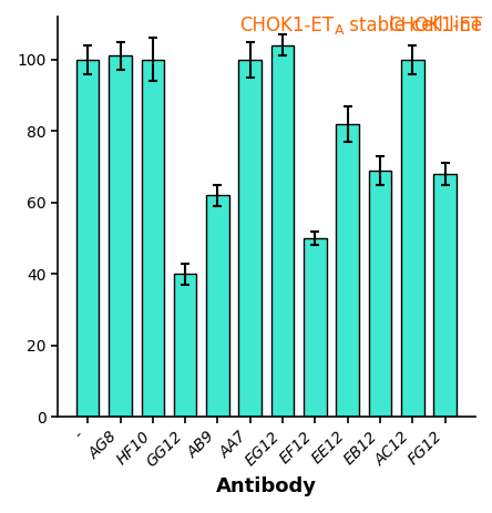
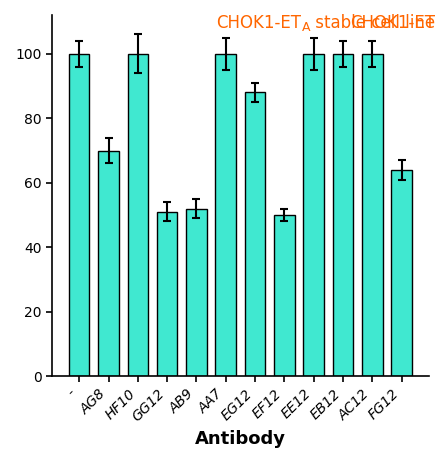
AG8: 101 -> 70
GG12: 40 -> 51
AB9: 62 -> 52
EG12: 104 -> 88
EE12: 82 -> 100
EB12: 69 -> 100
FG12: 68 -> 64
